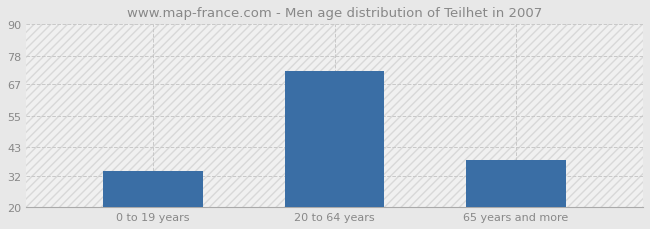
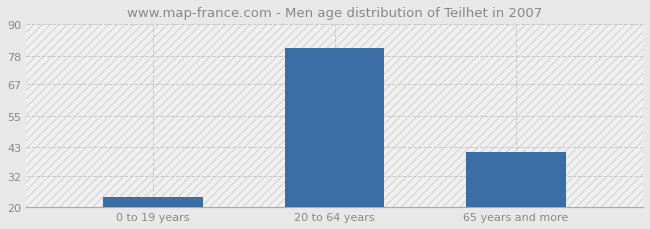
0 to 19 years: 34 -> 24
20 to 64 years: 72 -> 81
65 years and more: 38 -> 41
